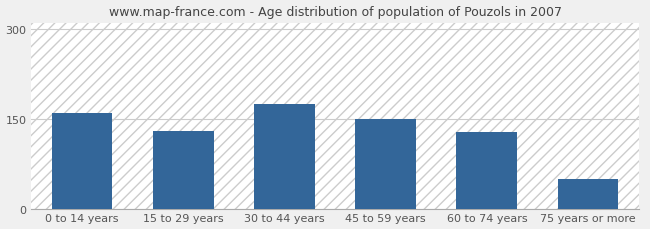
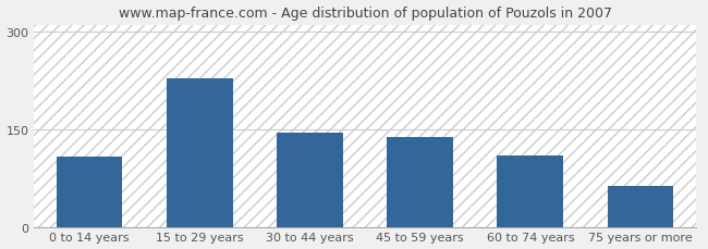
0 to 14 years: 160 -> 108
15 to 29 years: 130 -> 228
30 to 44 years: 175 -> 144
45 to 59 years: 150 -> 138
60 to 74 years: 128 -> 110
75 years or more: 50 -> 62
